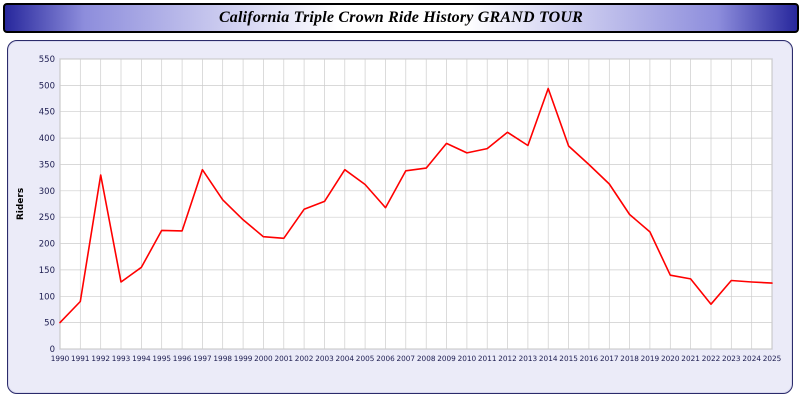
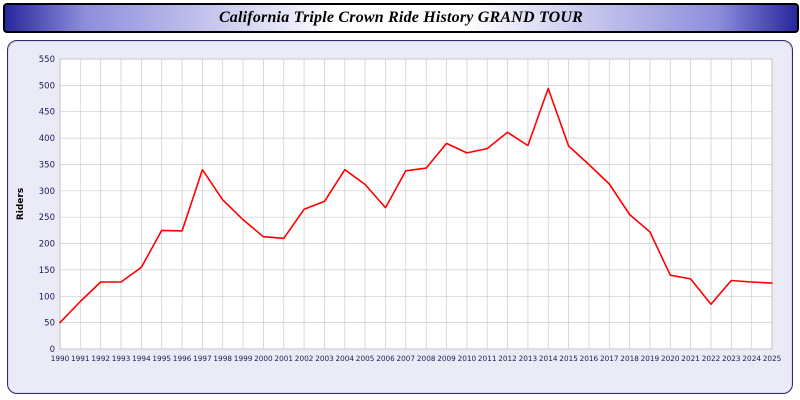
1992: 330 -> 130
